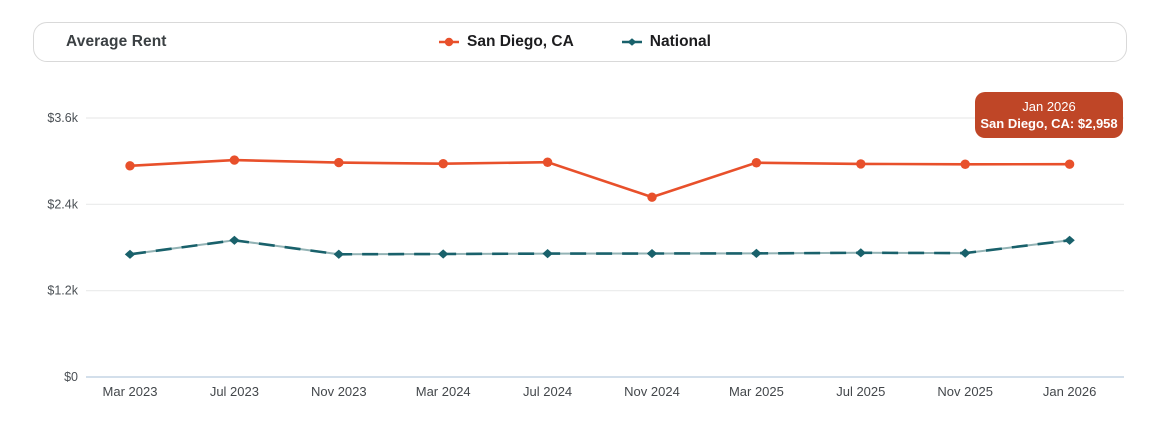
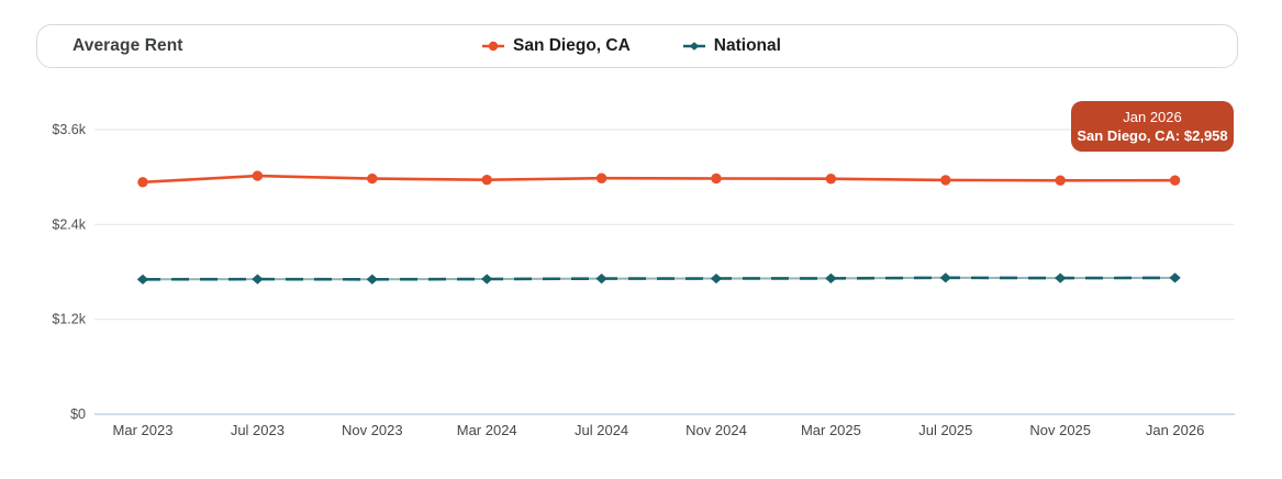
National/Jul 2023: $1.9k -> $1.7k
San Diego, CA/Nov 2024: $2.5k -> $3.0k
National/Jan 2026: $1.9k -> $1.7k
